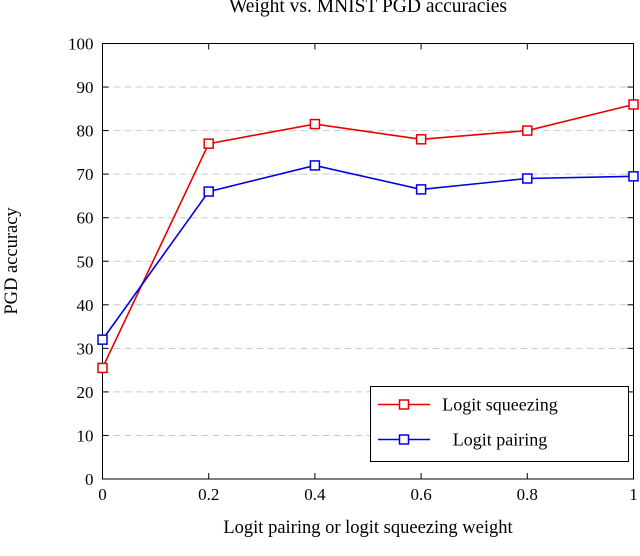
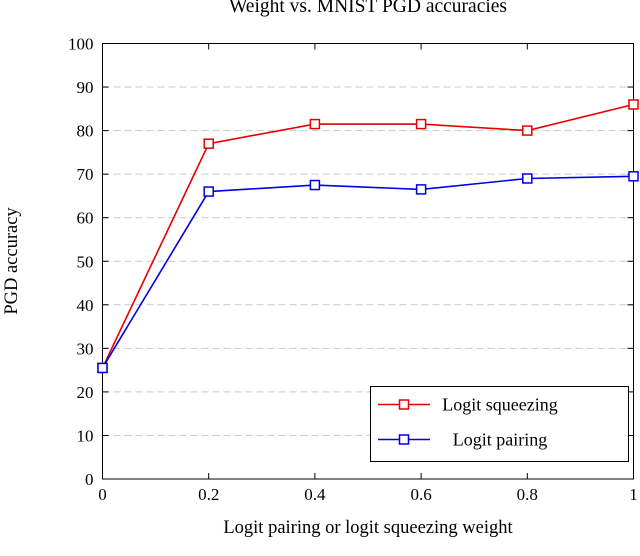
Logit pairing/0: 32 -> 26
Logit pairing/0.4: 72 -> 68
Logit squeezing/0.6: 78 -> 82
